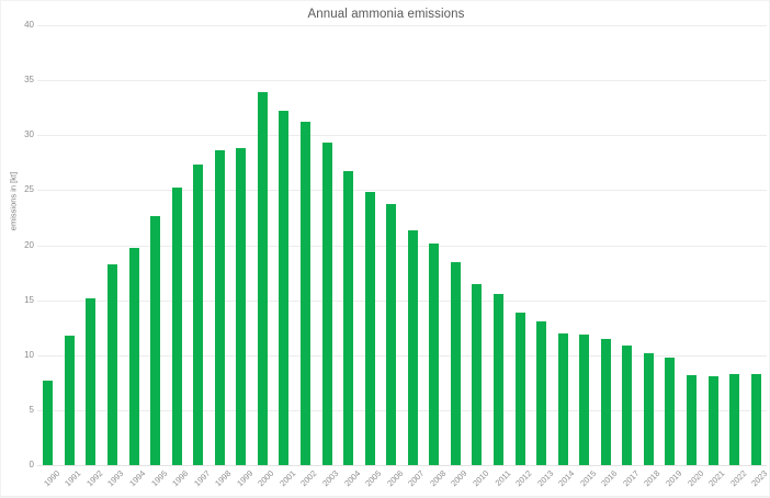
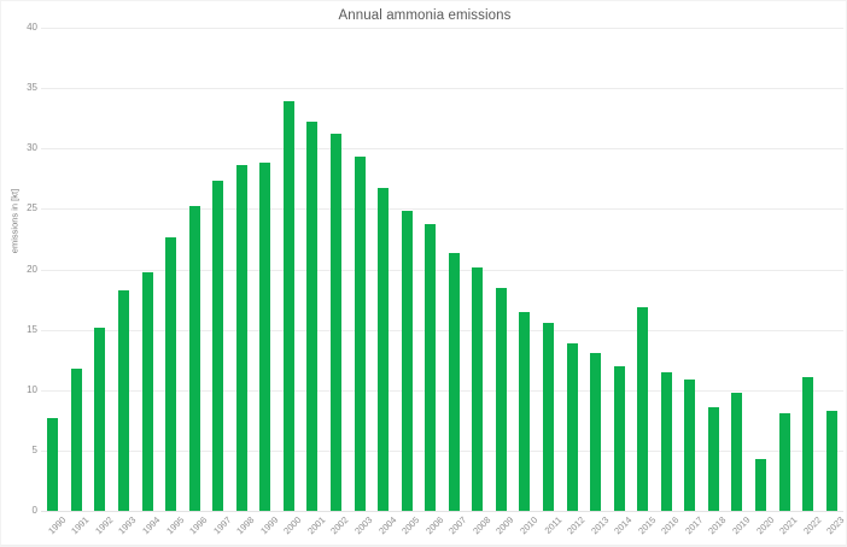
2015: 11.9 -> 16.9
2018: 10.2 -> 8.6
2020: 8.2 -> 4.3
2022: 8.3 -> 11.1
